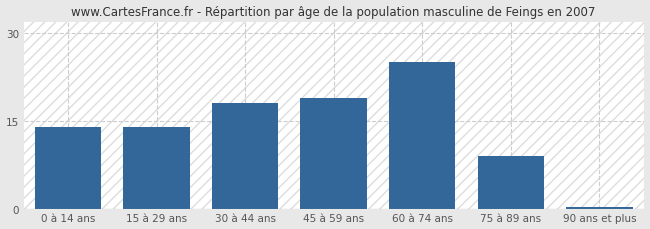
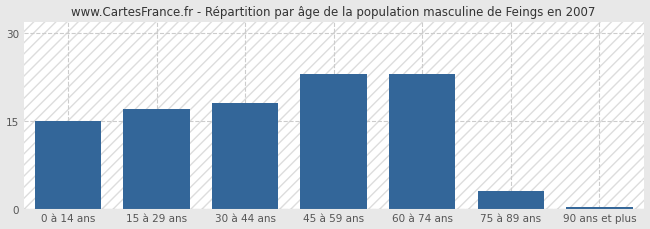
0 à 14 ans: 14.0 -> 15.0
15 à 29 ans: 14.0 -> 17.0
45 à 59 ans: 19.0 -> 23.0
60 à 74 ans: 25.0 -> 23.0
75 à 89 ans: 9.0 -> 3.0
